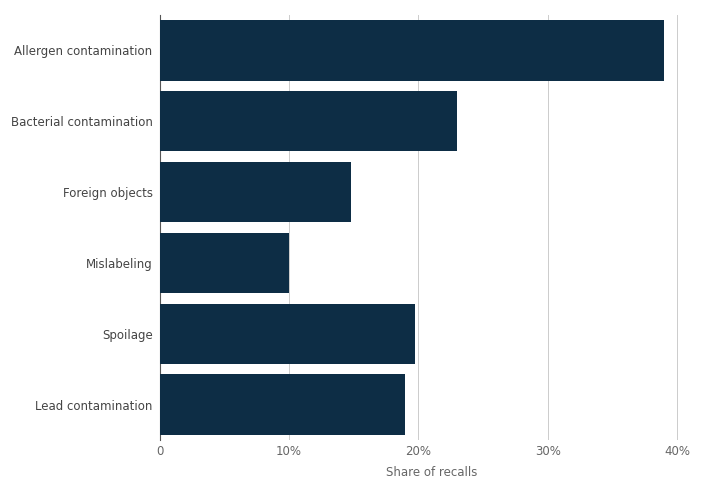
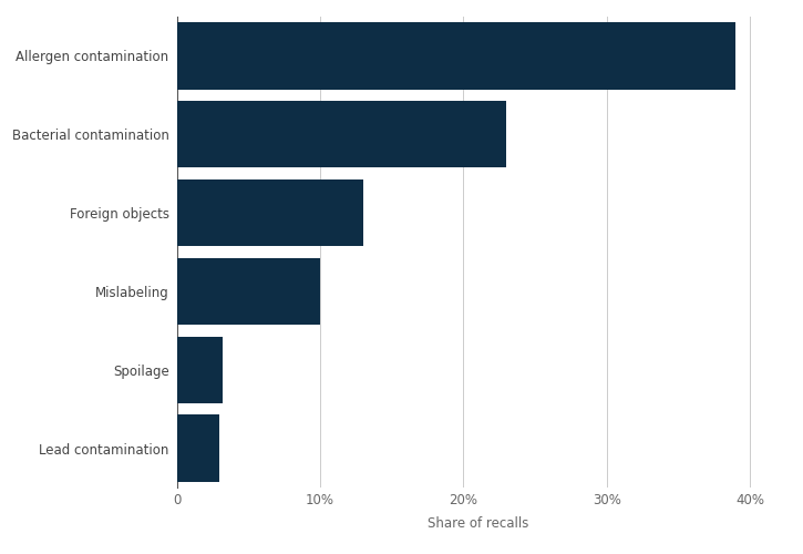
Foreign objects: 14.8% -> 13.0%
Spoilage: 19.7% -> 3.2%
Lead contamination: 19.0% -> 3.0%
